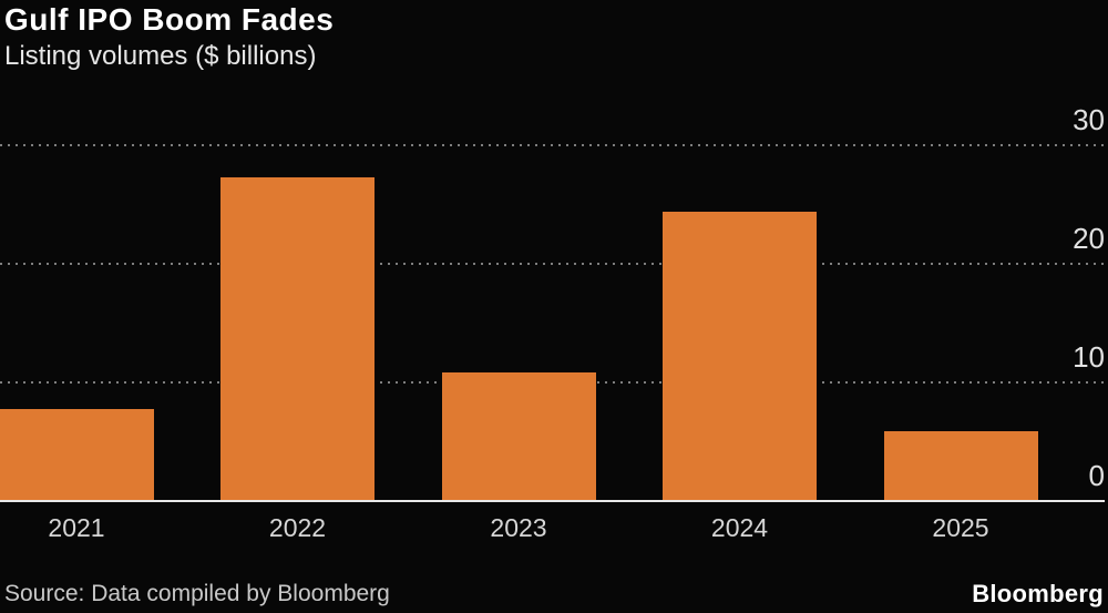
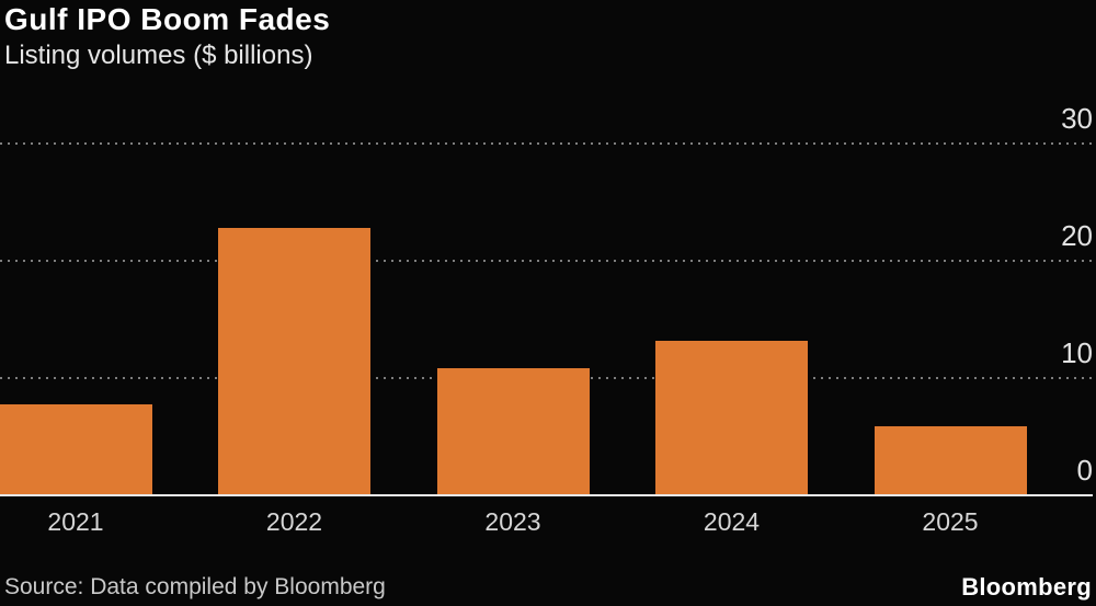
2022: 27.3 -> 22.8
2024: 24.4 -> 13.2
